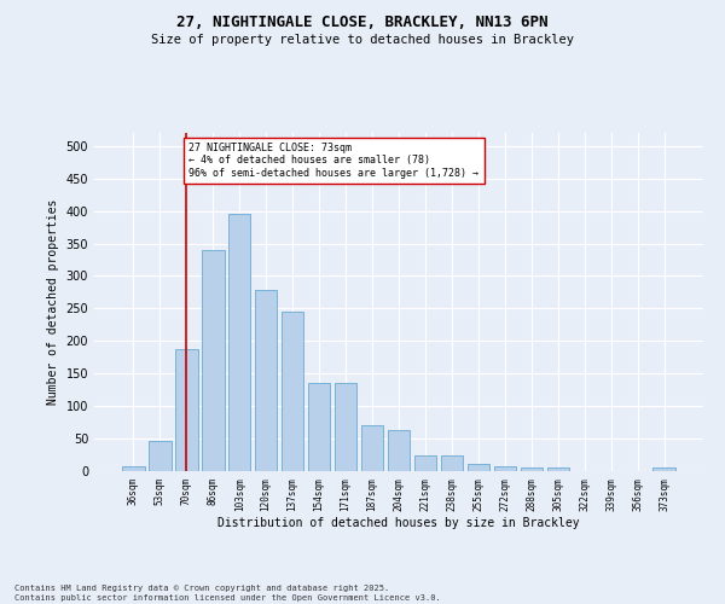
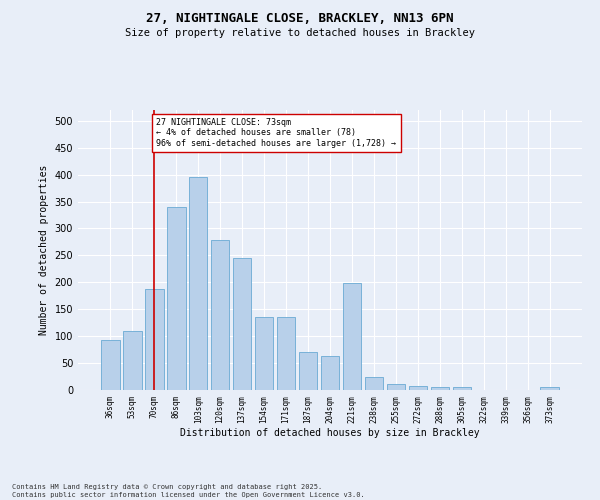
36sqm: 8 -> 92
53sqm: 46 -> 110
221sqm: 25 -> 198
